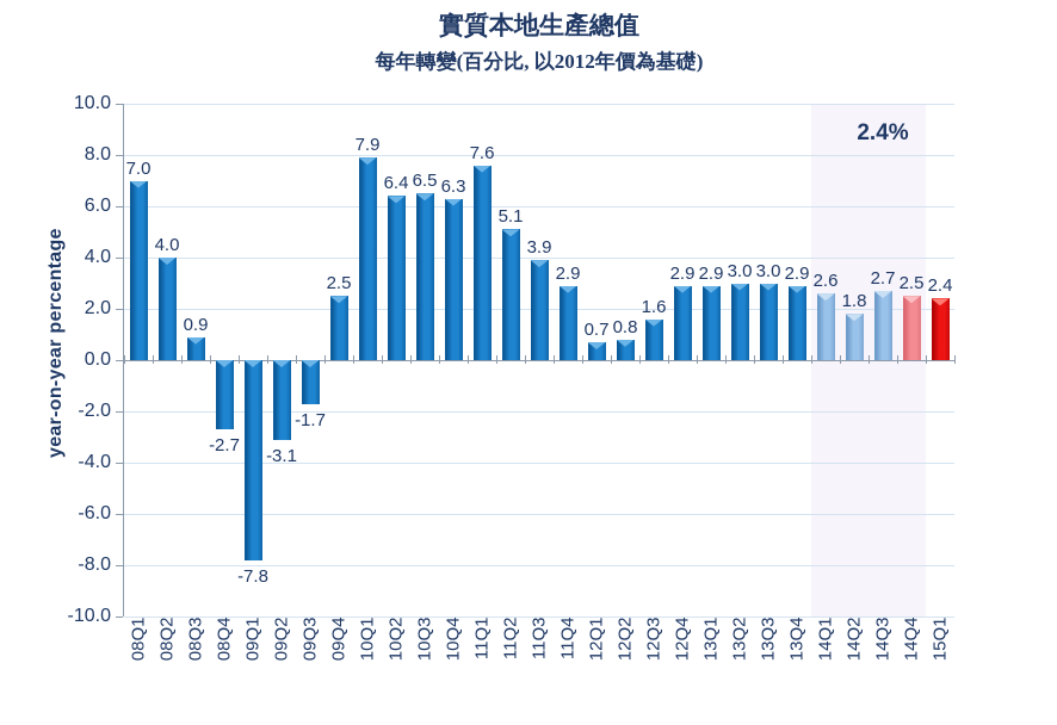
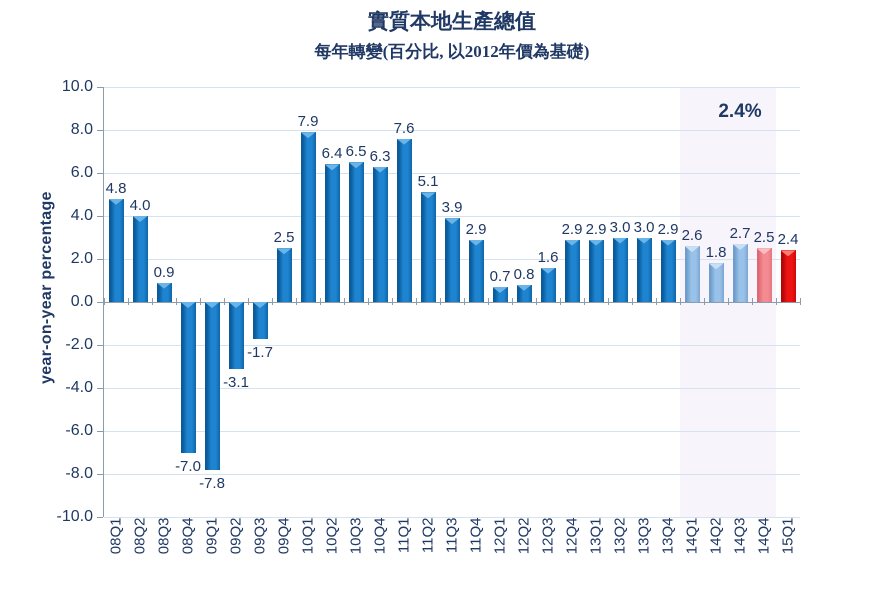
08Q1: 7.0 -> 4.8
08Q4: -2.7 -> -7.0
